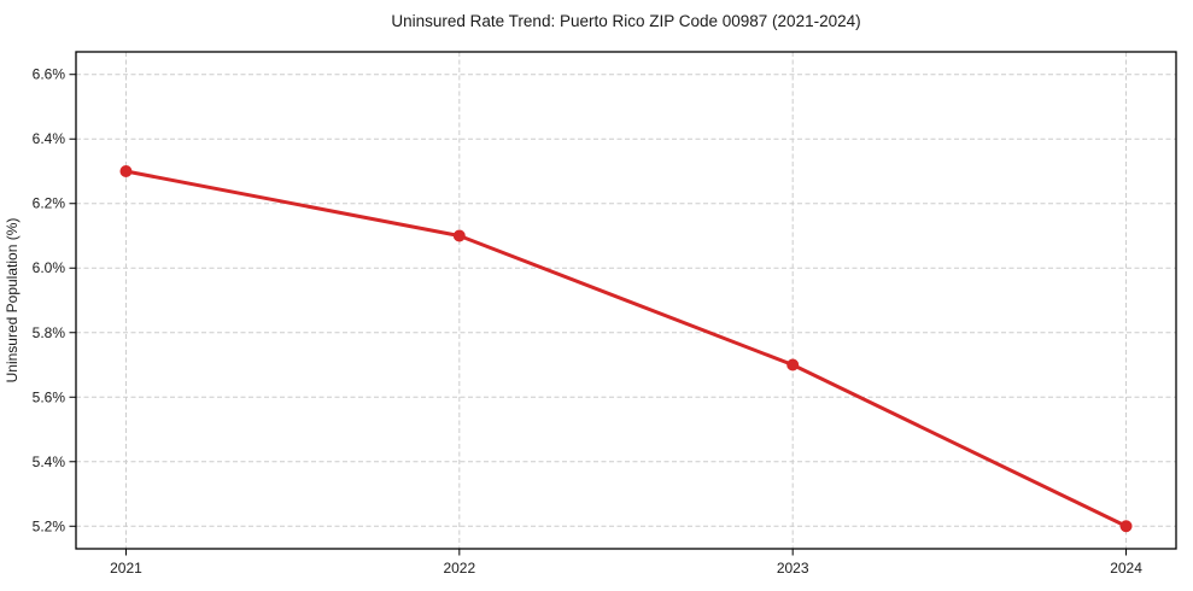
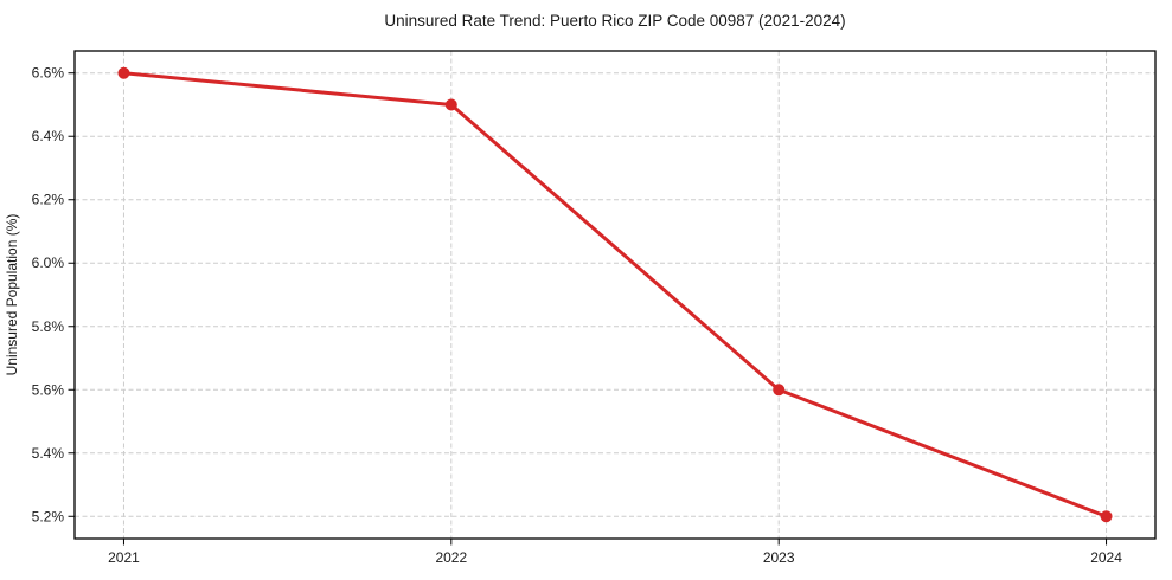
2021: 6.3% -> 6.6%
2022: 6.1% -> 6.5%
2023: 5.7% -> 5.6%
